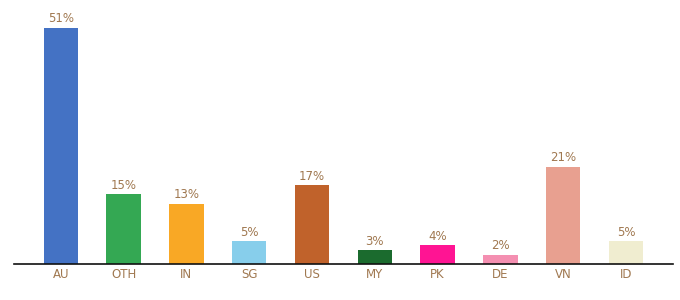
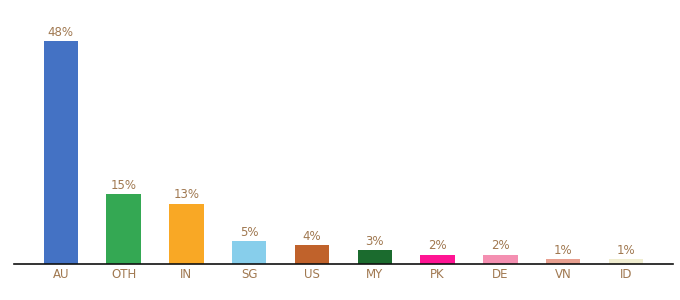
AU: 51% -> 48%
US: 17% -> 4%
PK: 4% -> 2%
VN: 21% -> 1%
ID: 5% -> 1%
